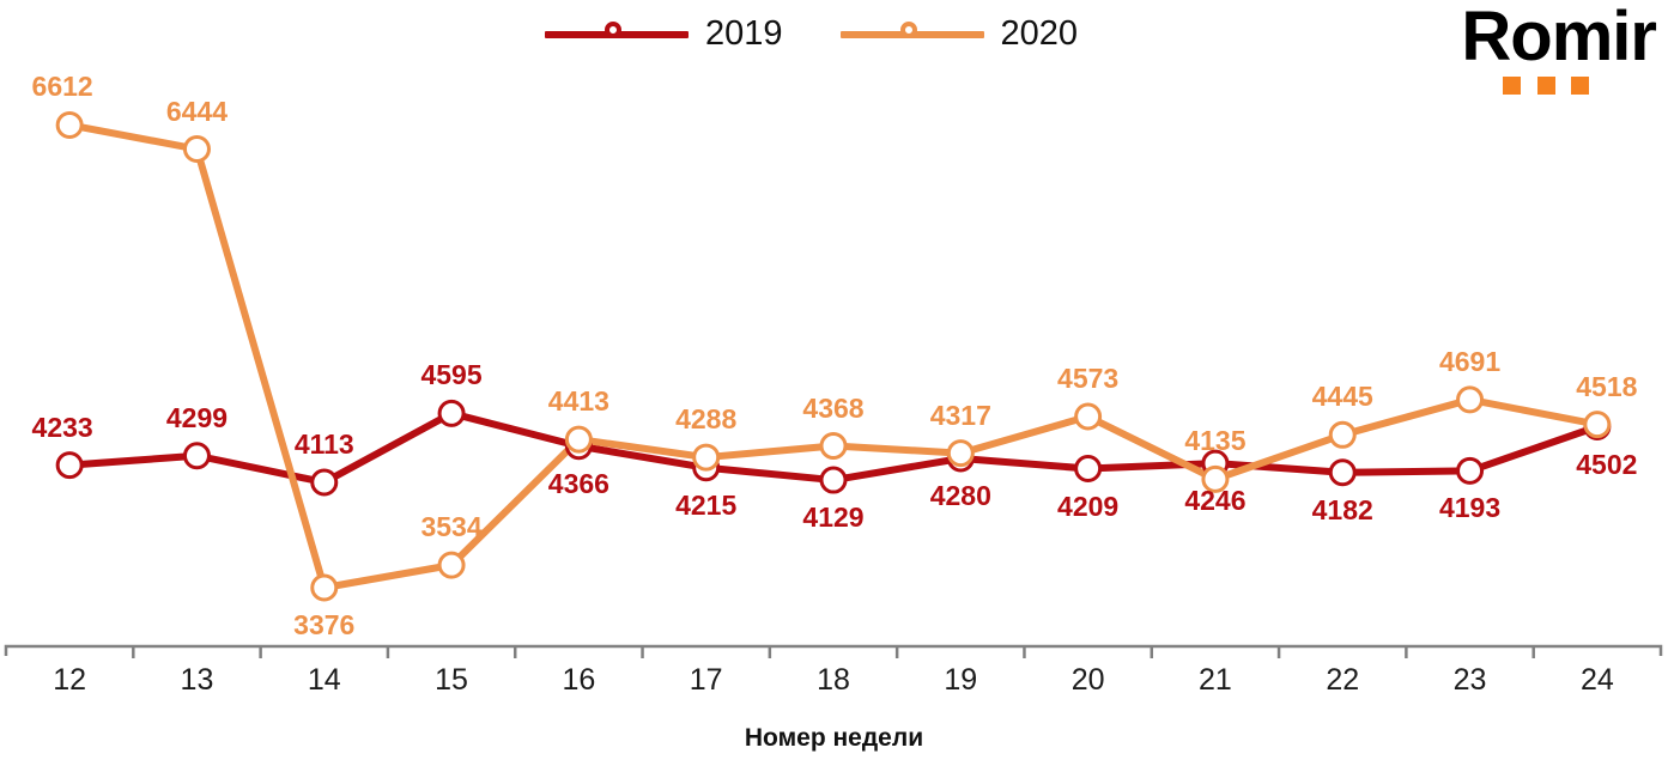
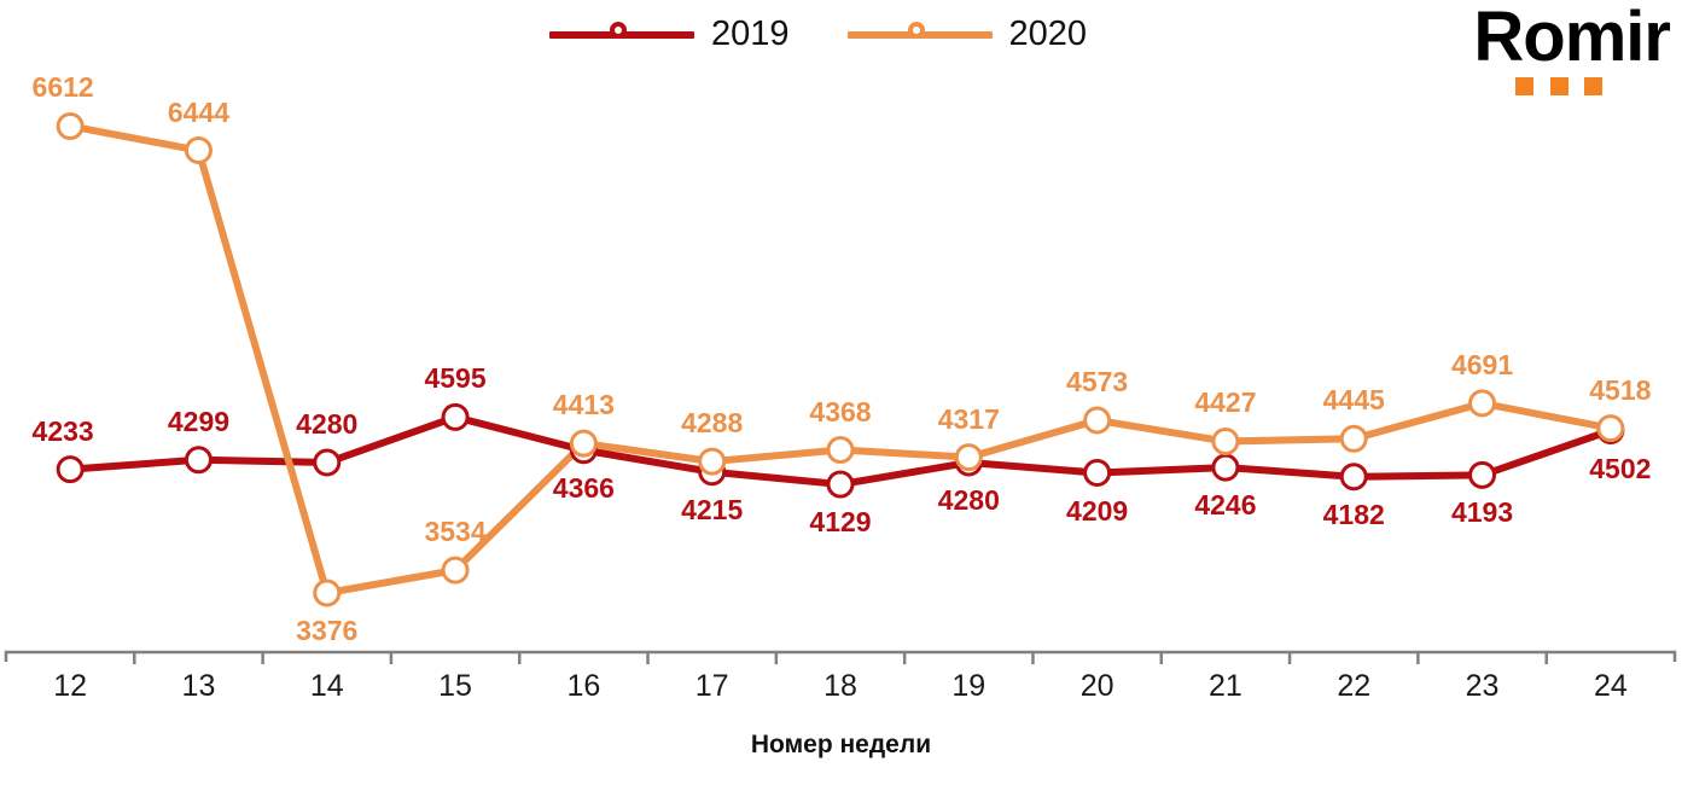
2019/14: 4113 -> 4280
2020/21: 4135 -> 4427
